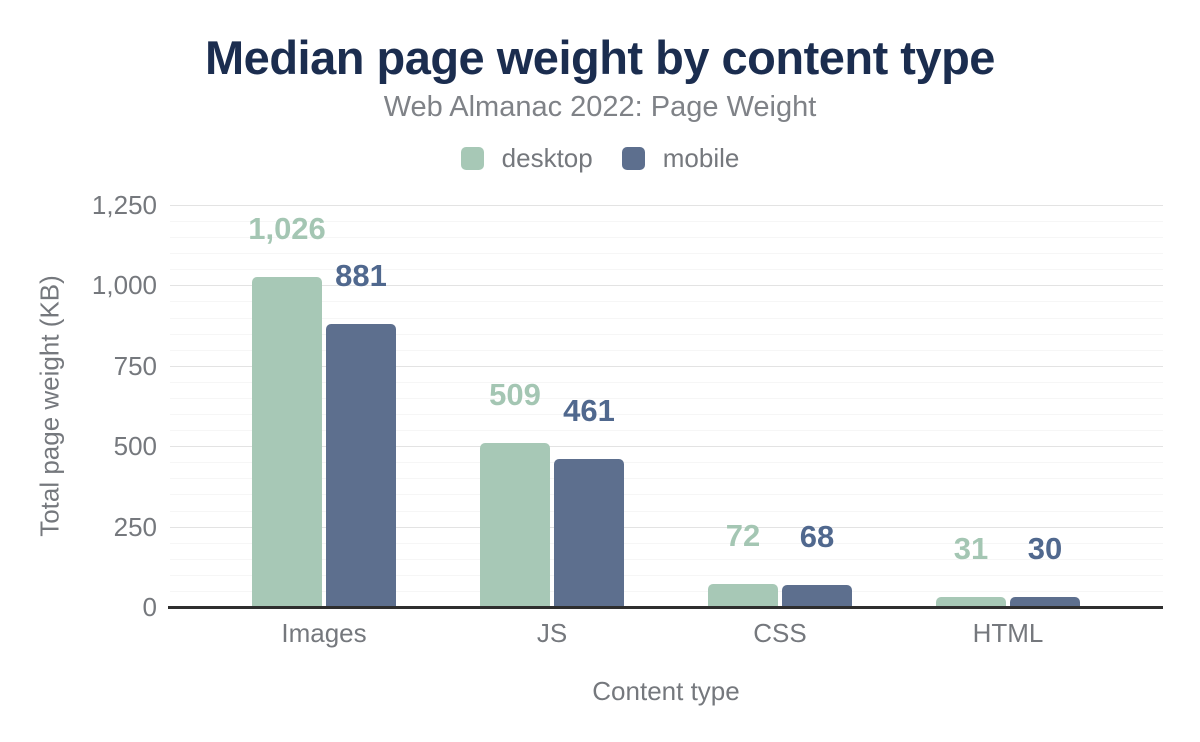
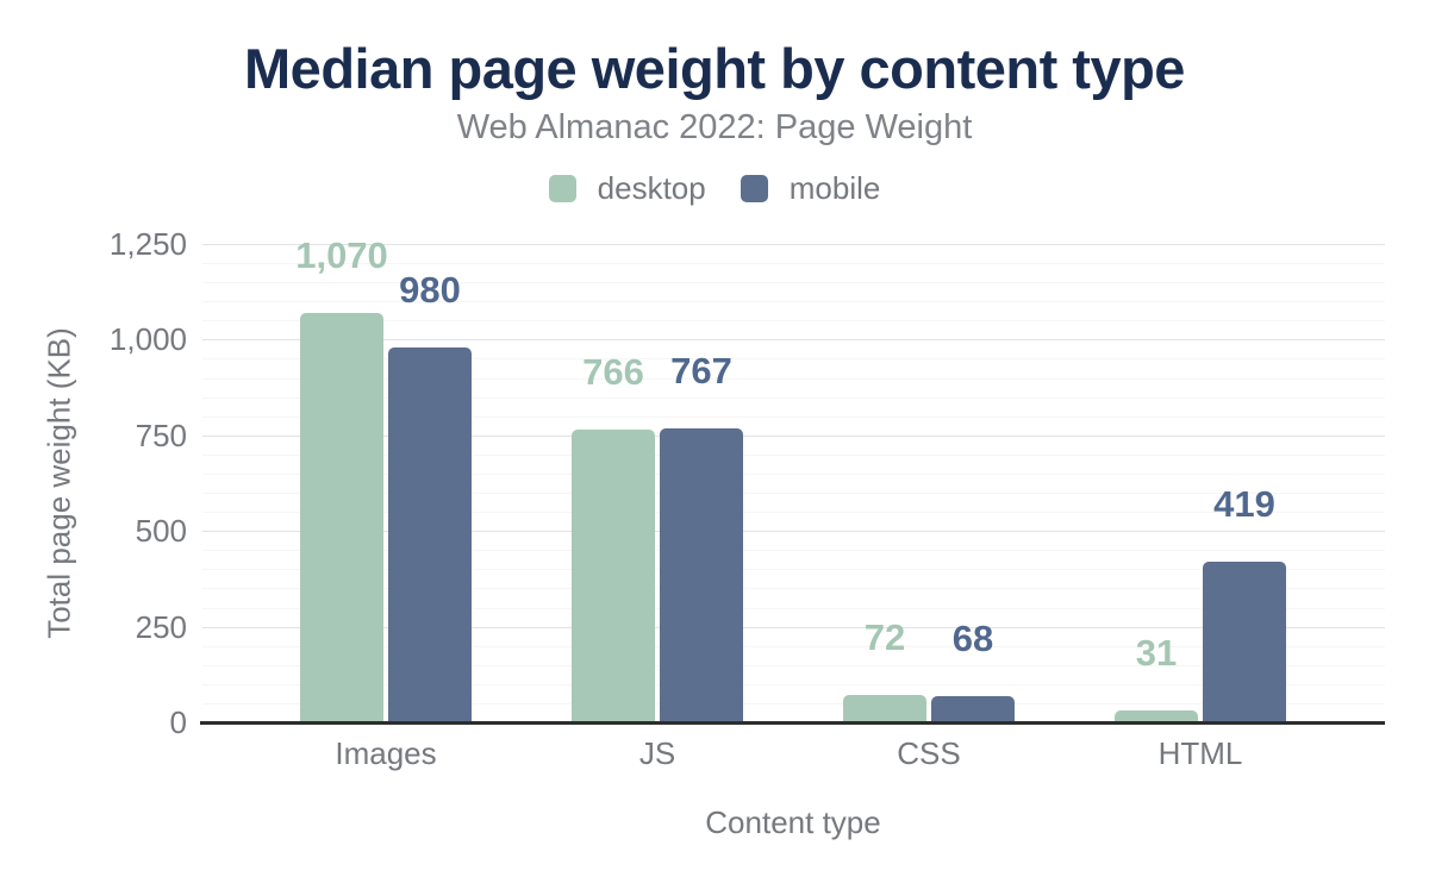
desktop/Images: 1,026 -> 1,070
mobile/Images: 881 -> 980
desktop/JS: 509 -> 766
mobile/JS: 461 -> 767
mobile/HTML: 30 -> 419
